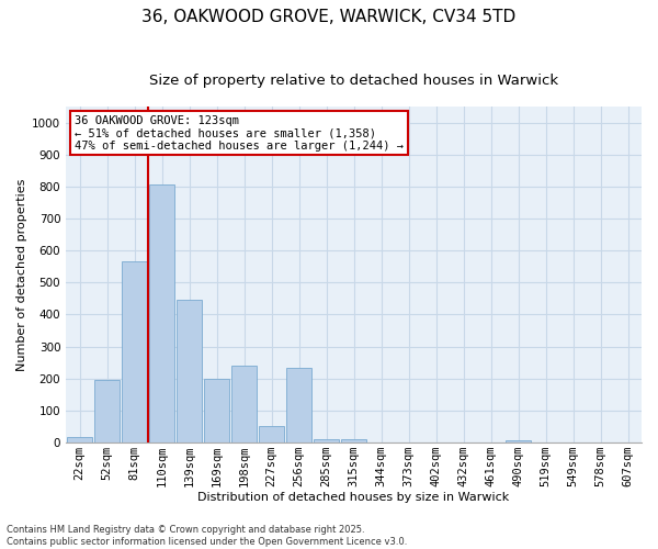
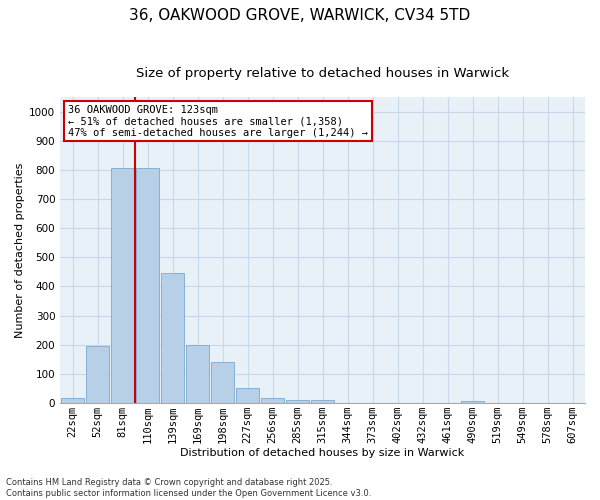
81sqm: 565 -> 805
198sqm: 240 -> 140
256sqm: 235 -> 18
